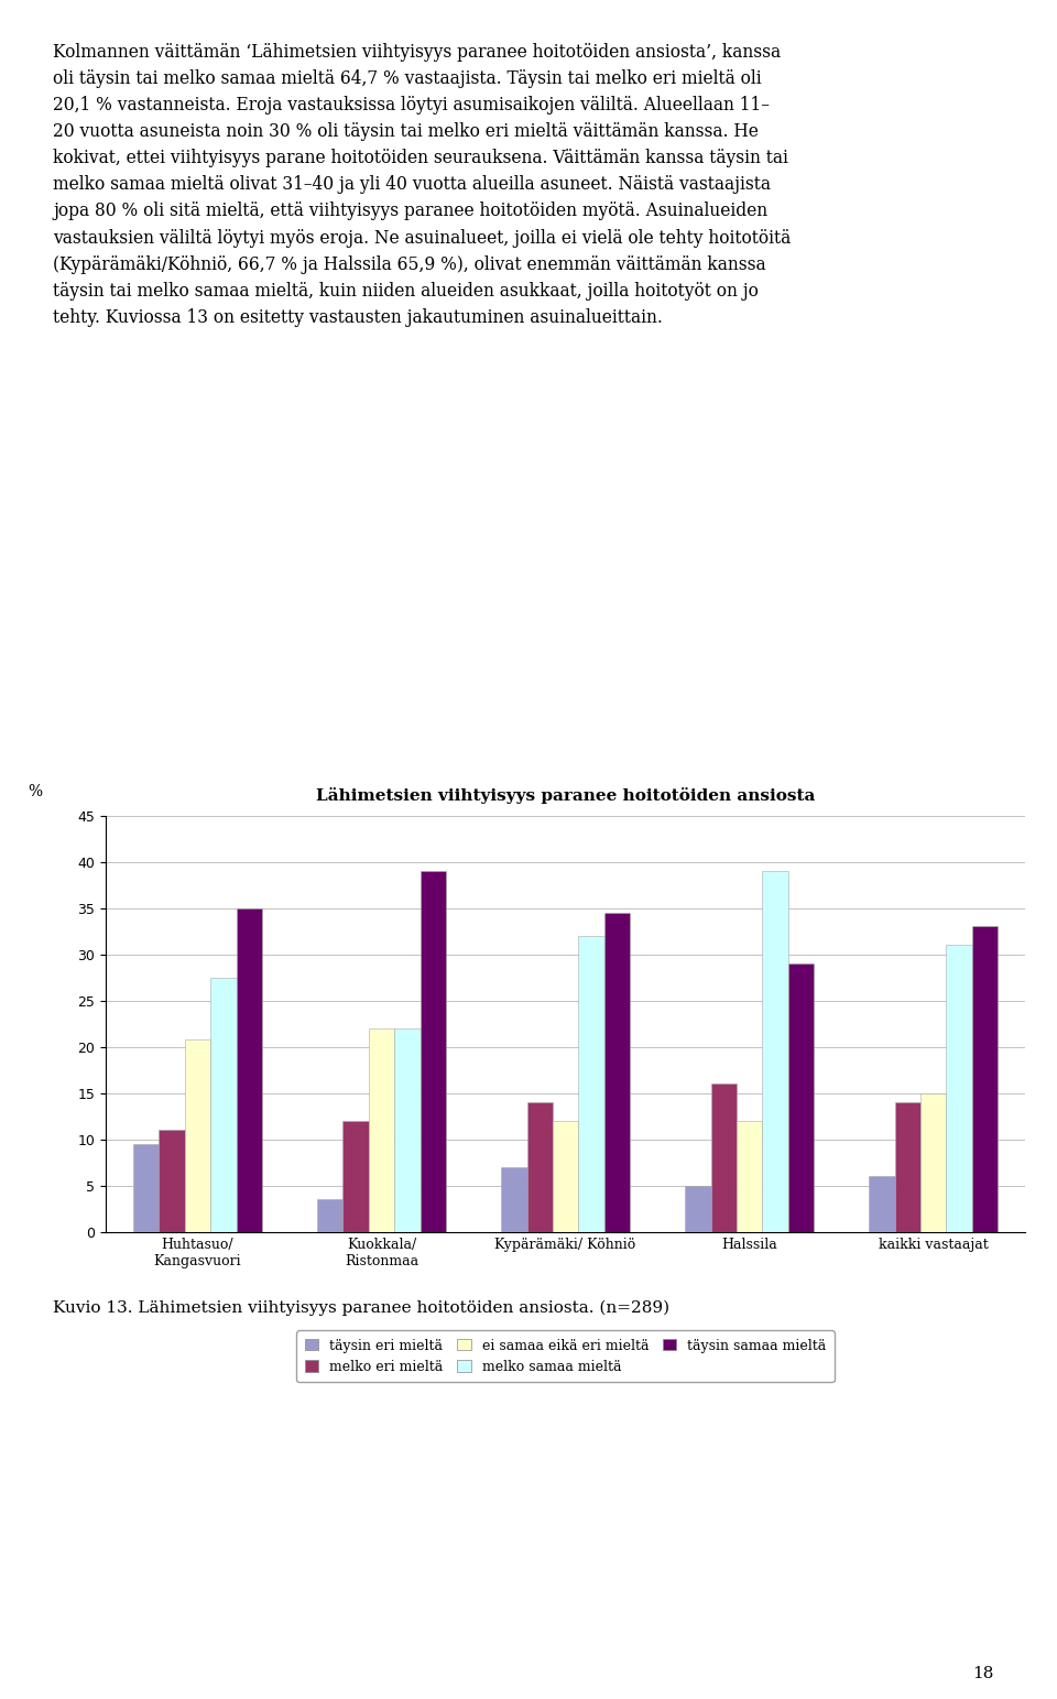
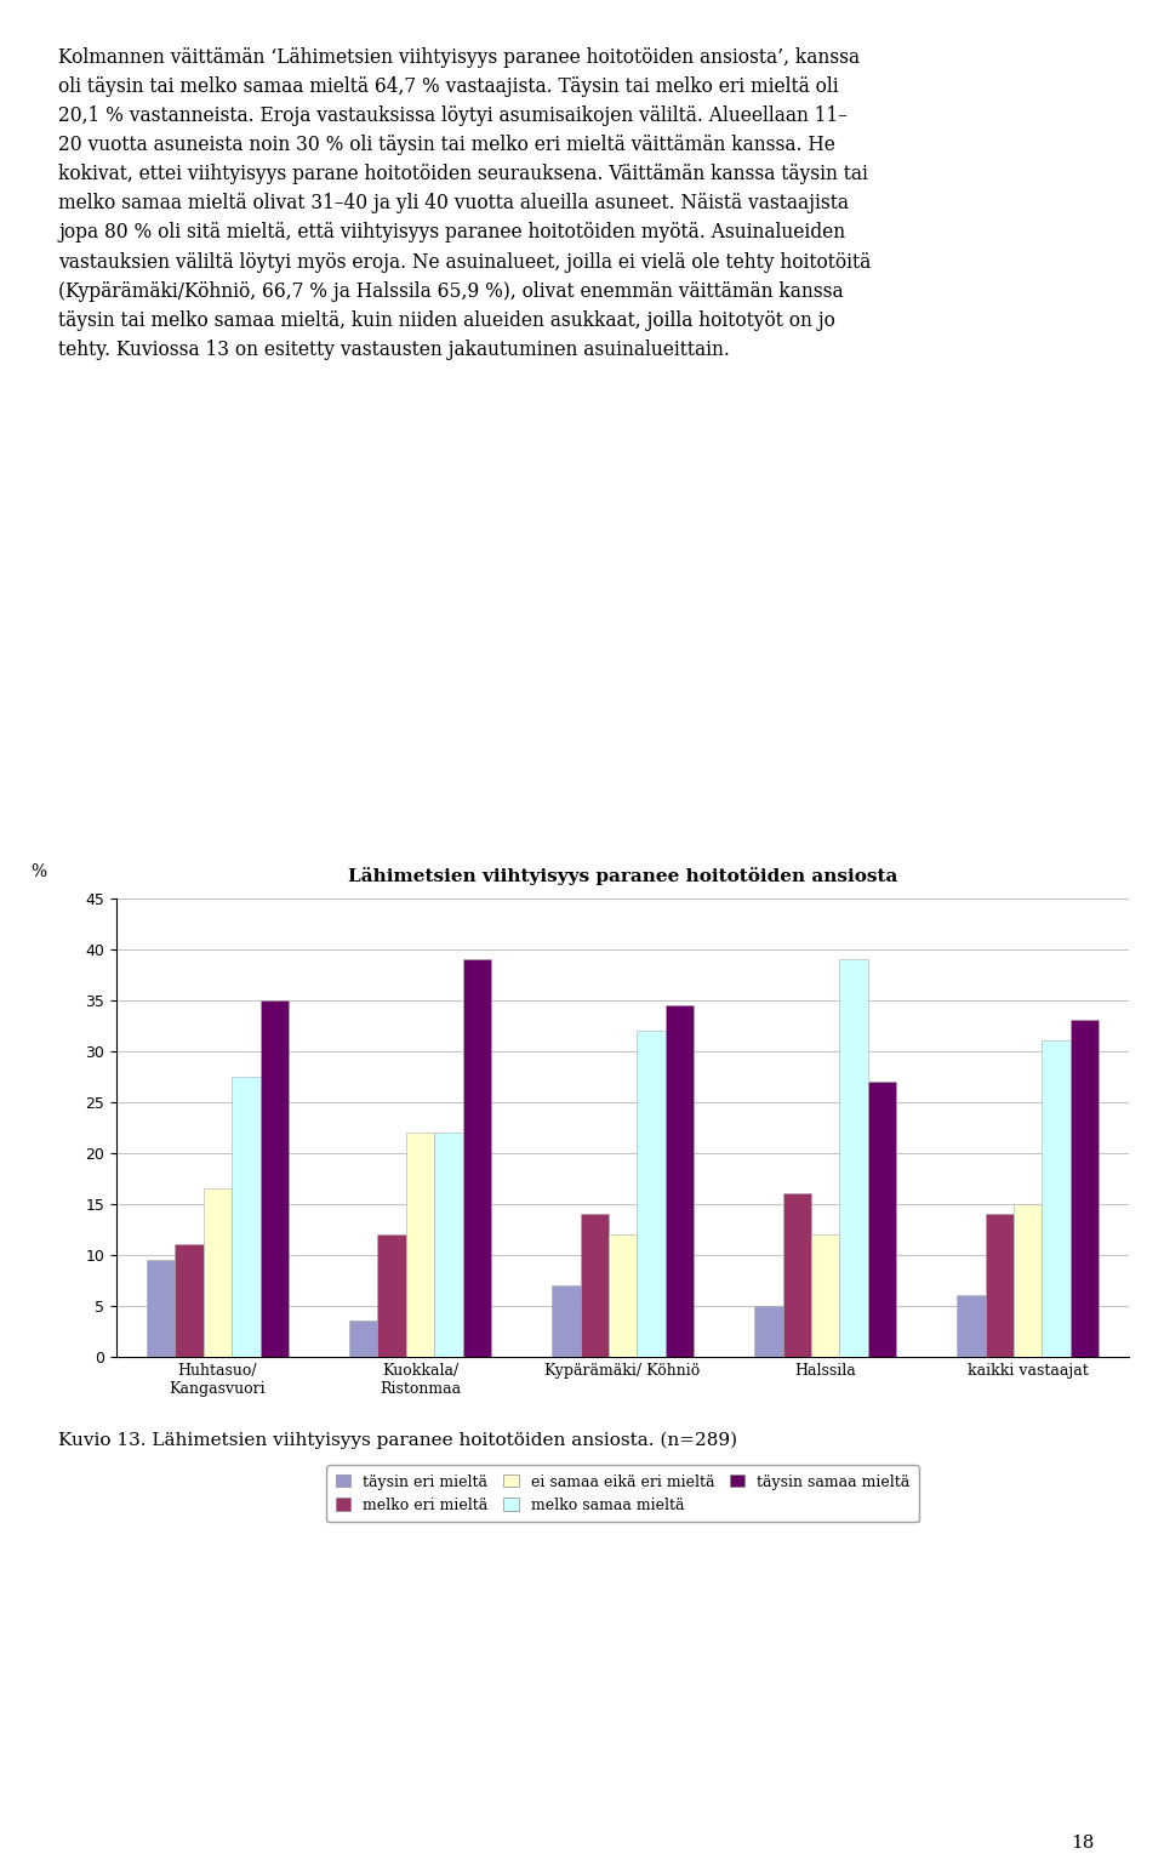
ei samaa eikä eri mieltä/Huhtasuo/ Kangasvuori: 20.8 -> 16.5
täysin samaa mieltä/Halssila: 29.0 -> 27.0
